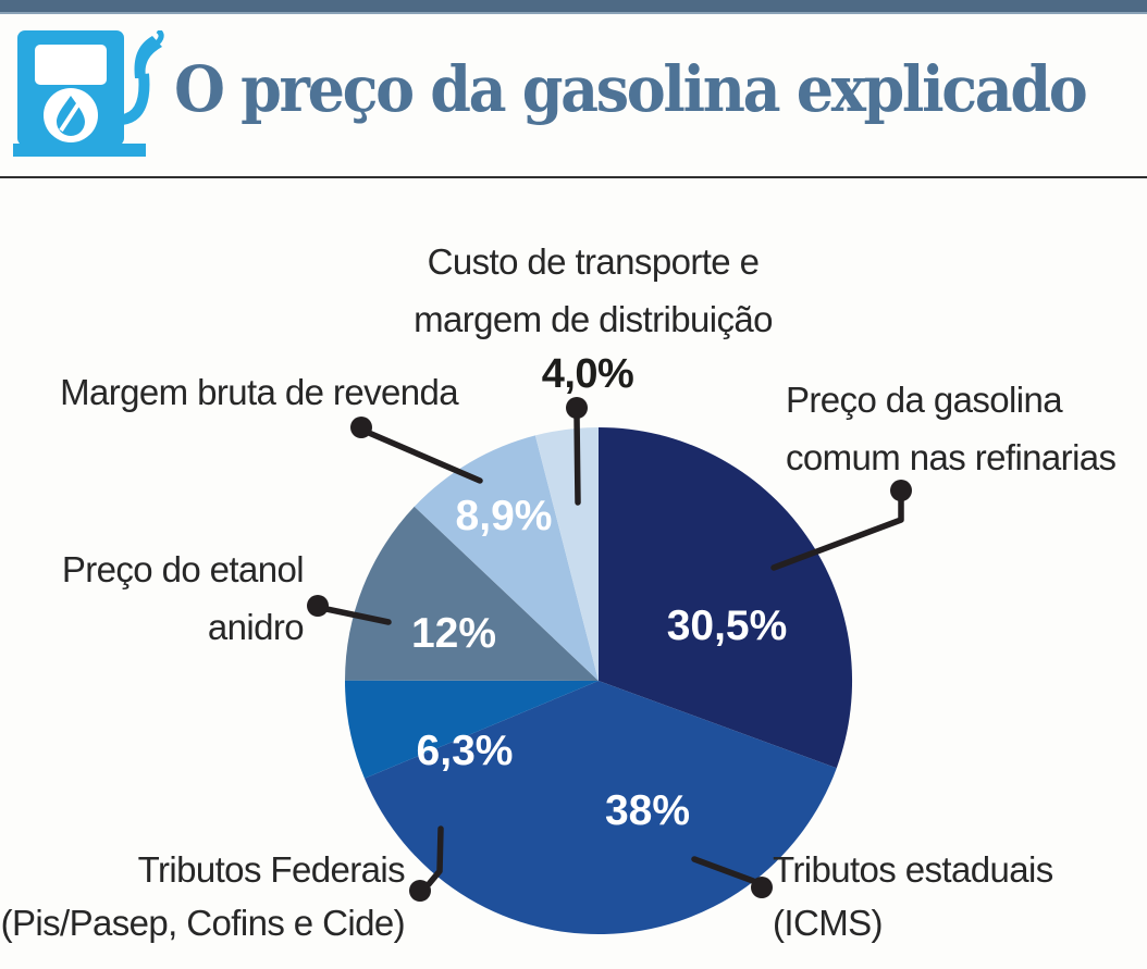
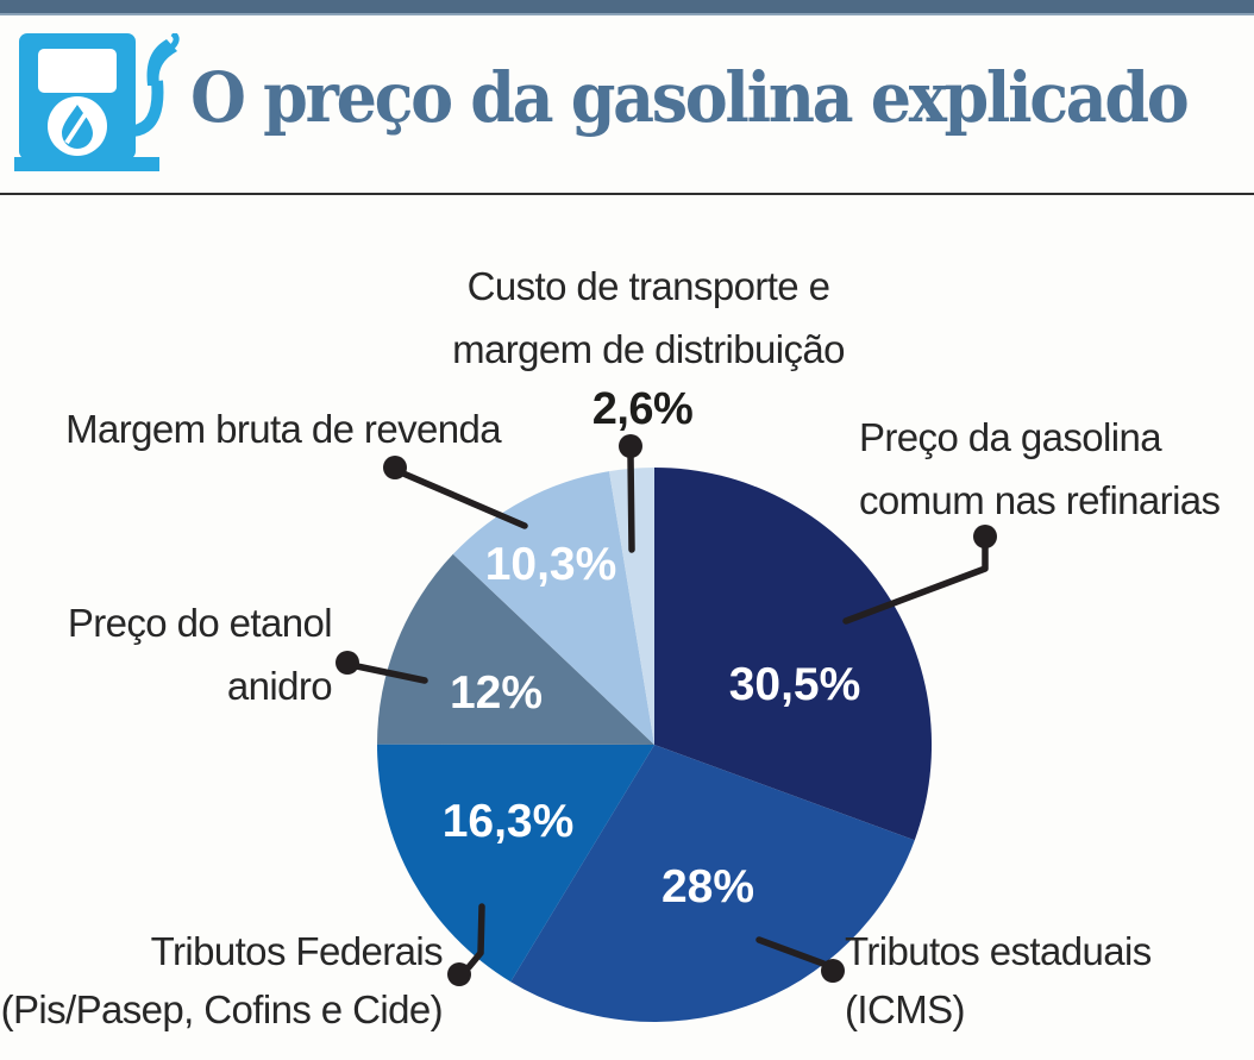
Tributos estaduais (ICMS): 38% -> 28%
Tributos Federais (Pis/Pasep, Cofins e Cide): 6,3% -> 16,3%
Margem bruta de revenda: 8,9% -> 10,3%
Custo de transporte e margem de distribuição: 4,0% -> 2,6%
